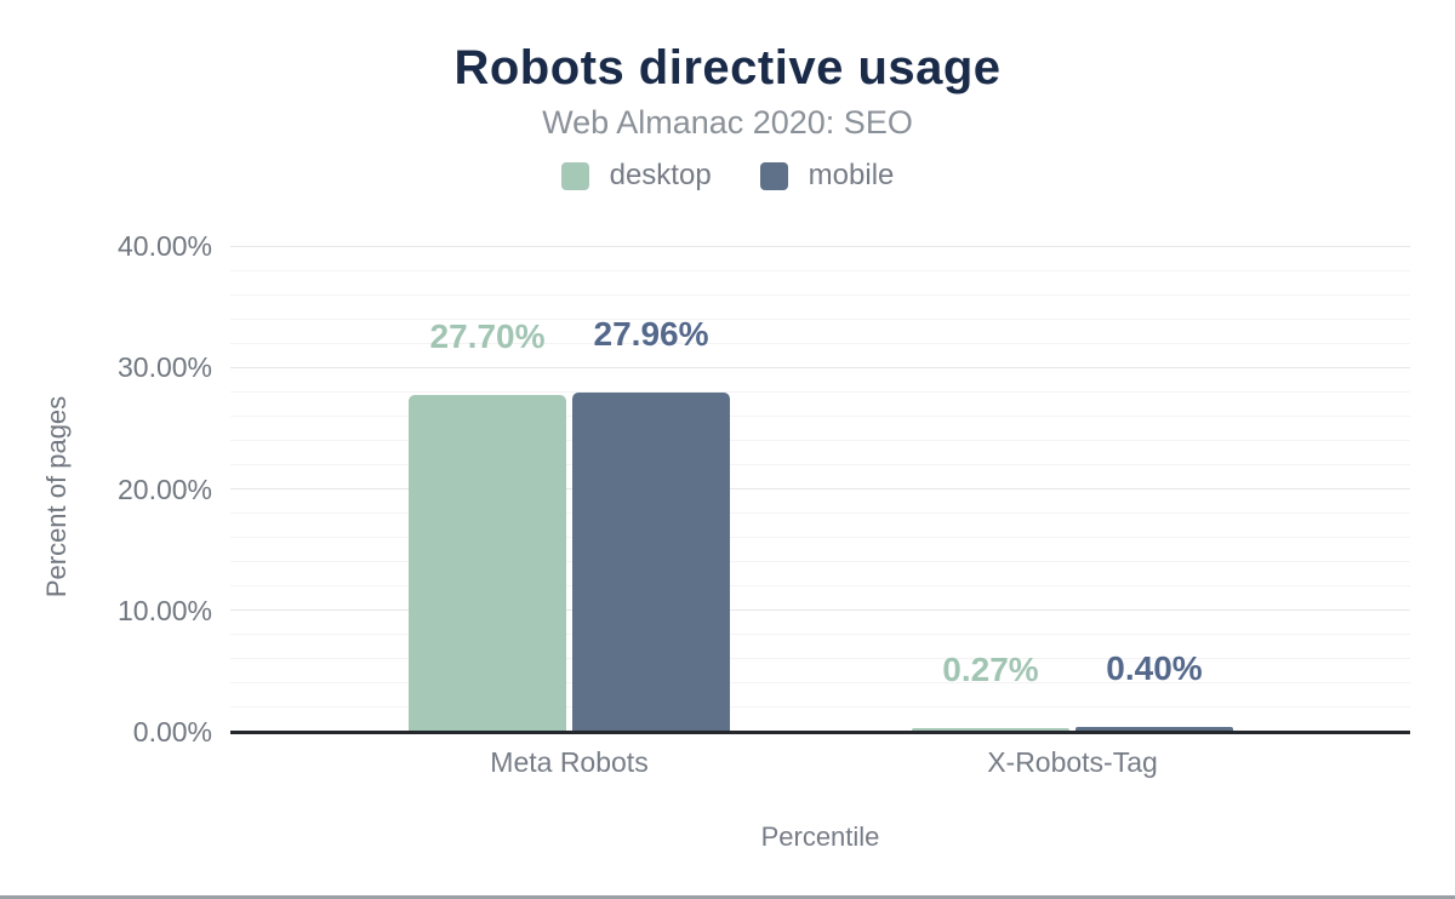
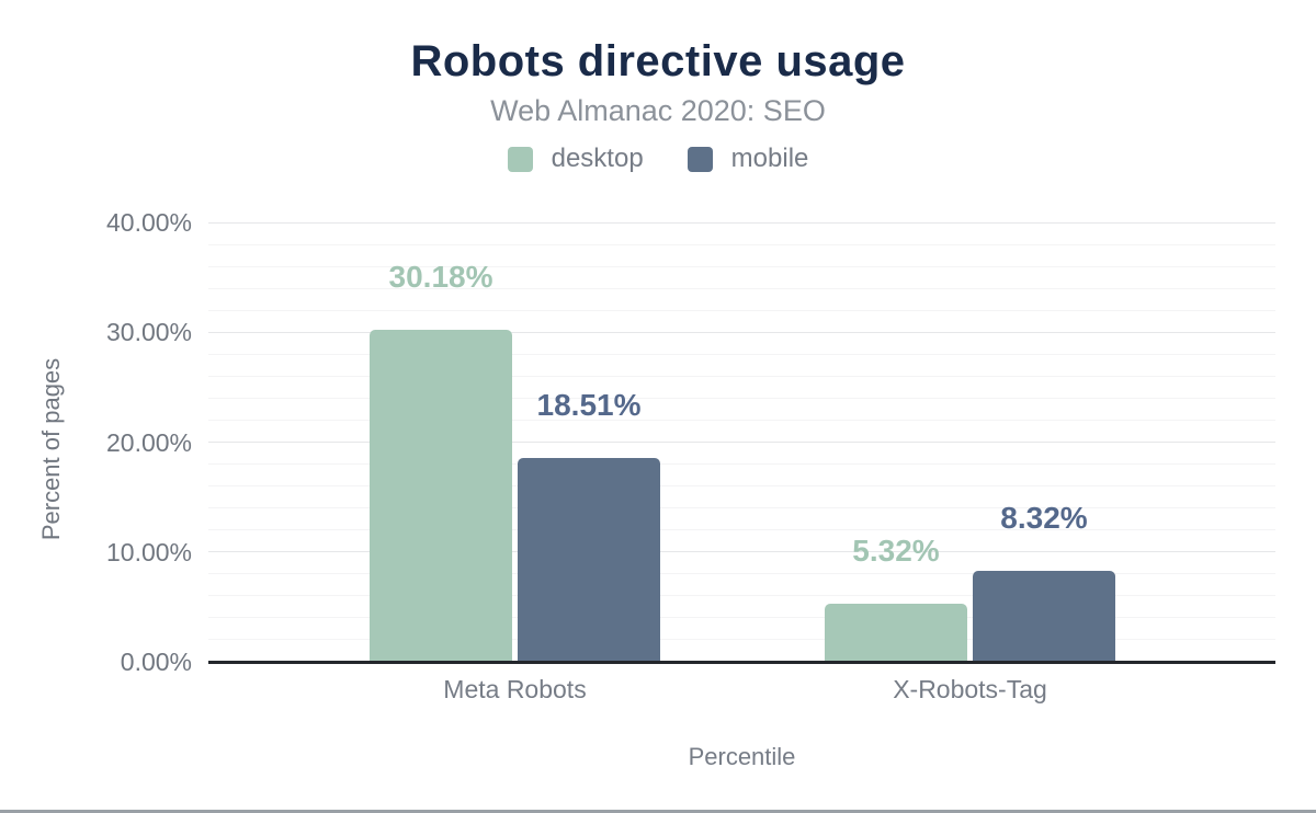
desktop/Meta Robots: 27.70% -> 30.18%
mobile/Meta Robots: 27.96% -> 18.51%
desktop/X-Robots-Tag: 0.27% -> 5.32%
mobile/X-Robots-Tag: 0.40% -> 8.32%
